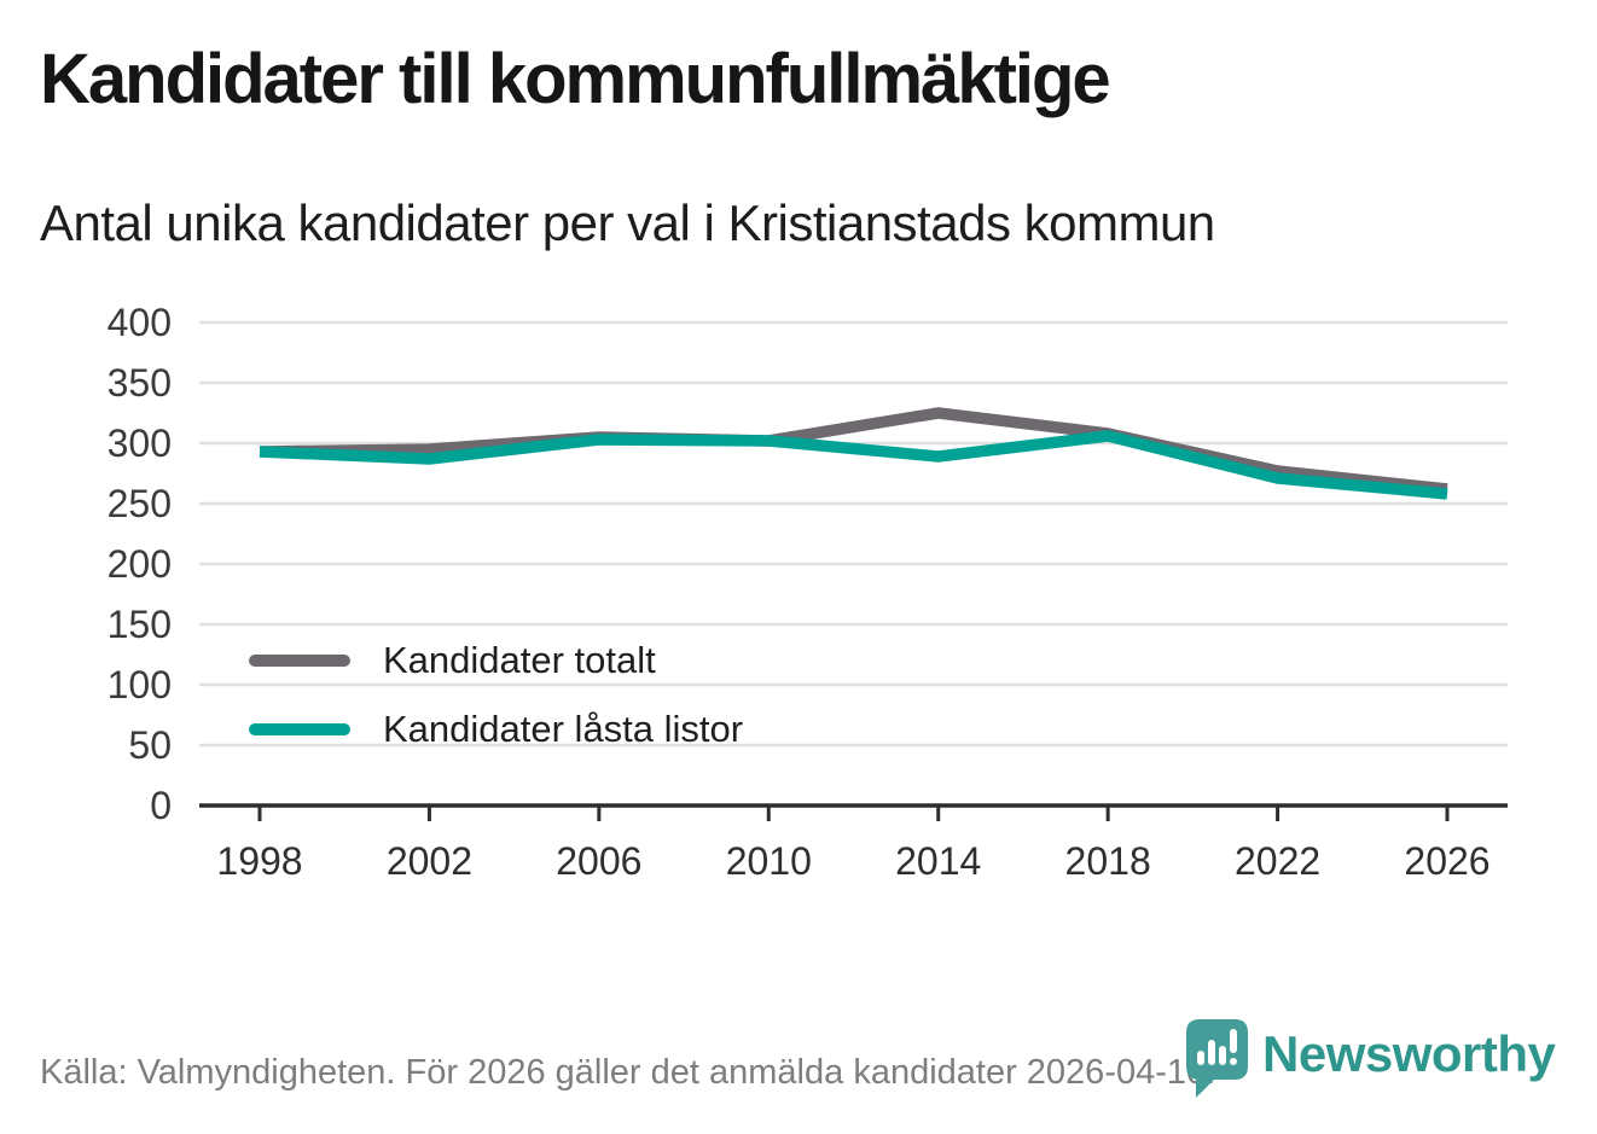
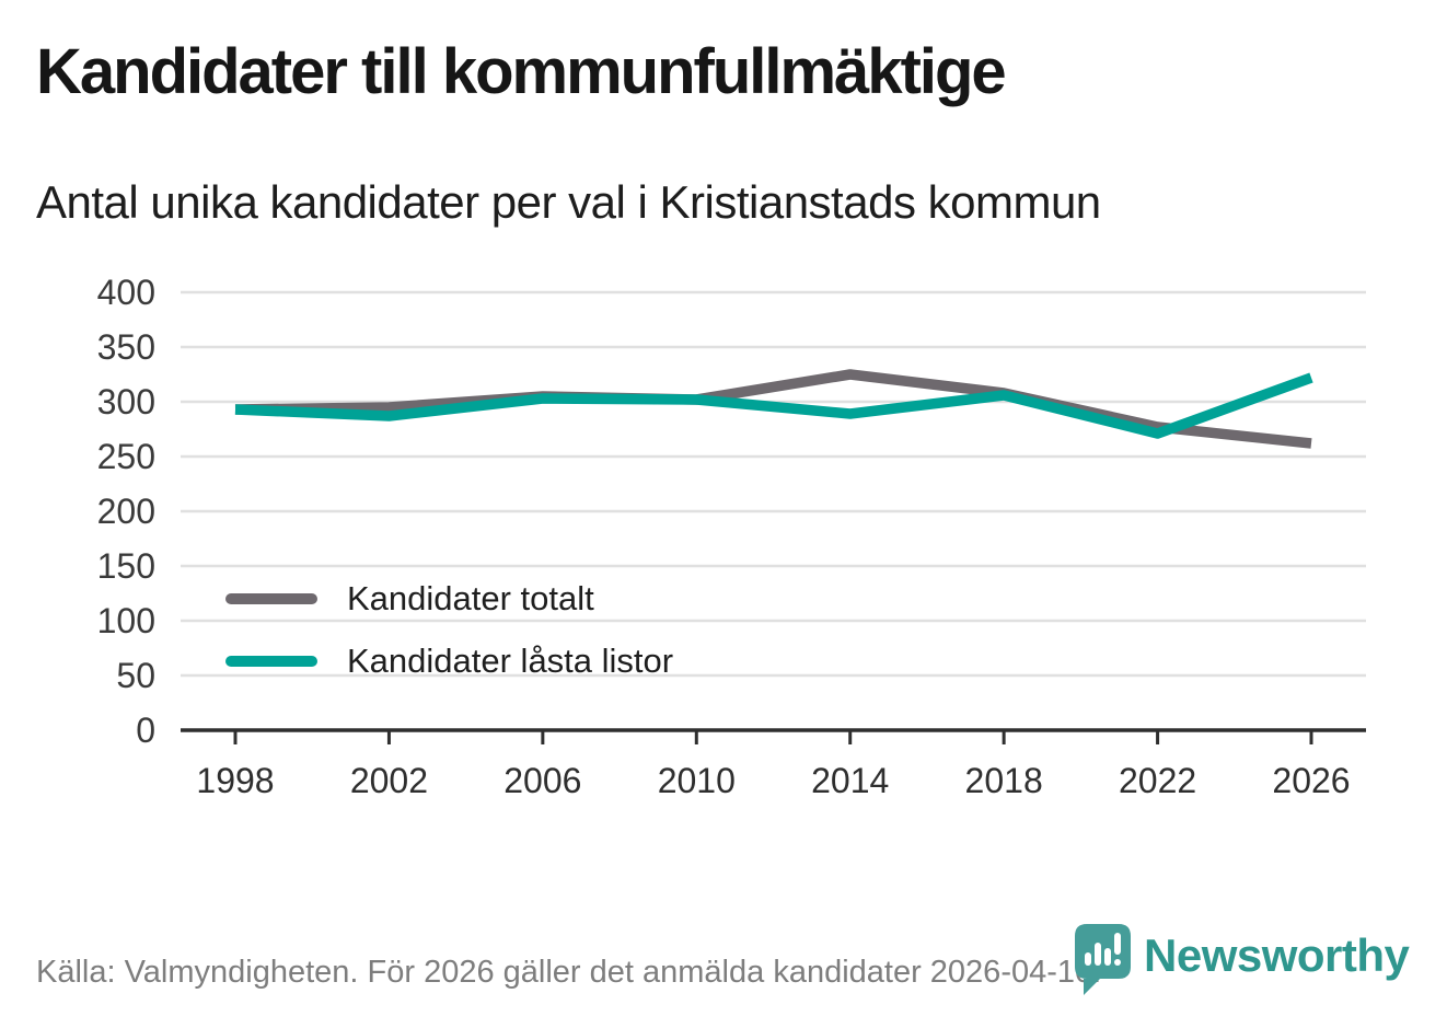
Kandidater låsta listor/2026: 258 -> 322
